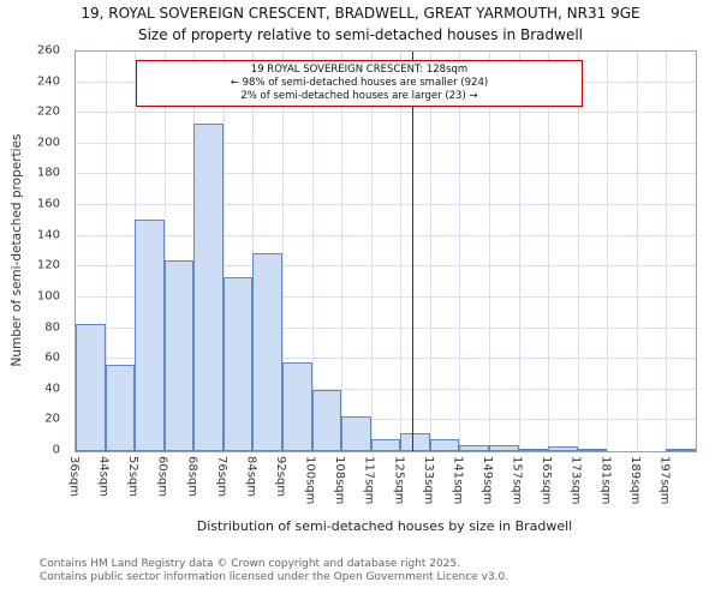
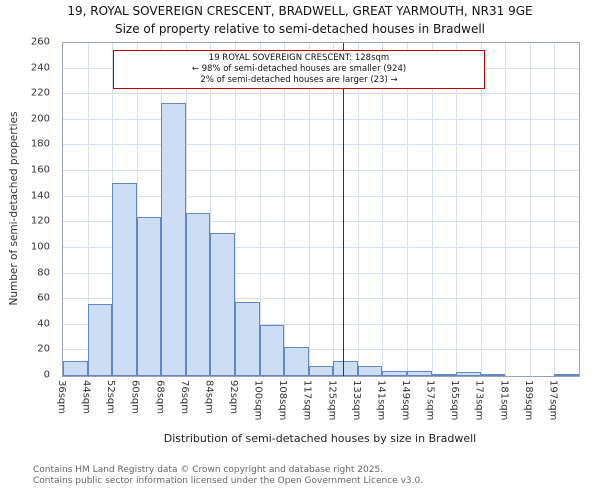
36sqm: 83 -> 12
76sqm: 113 -> 127
84sqm: 129 -> 112
